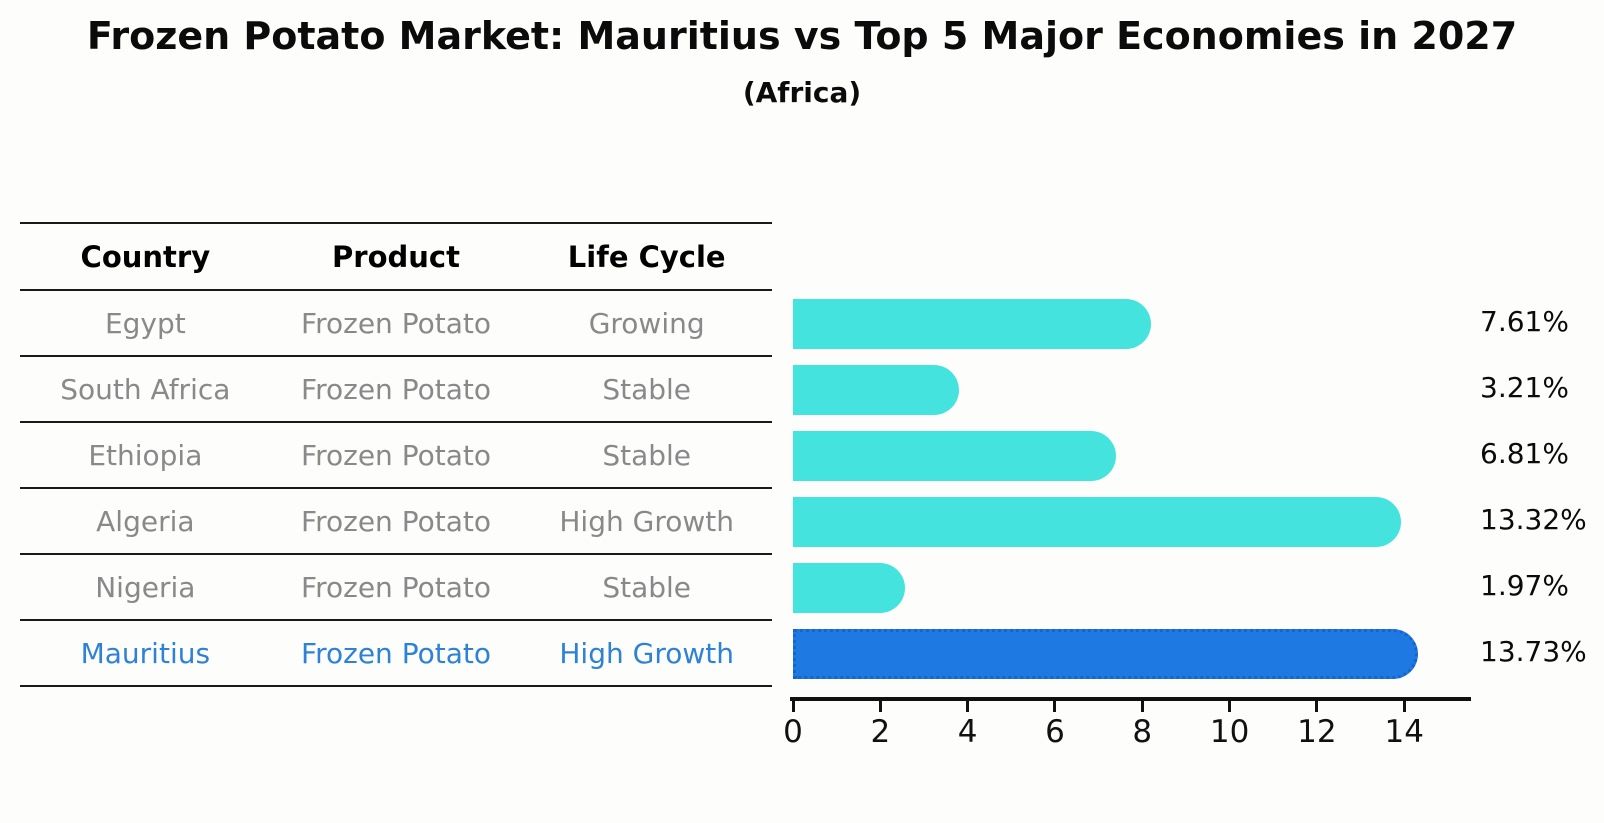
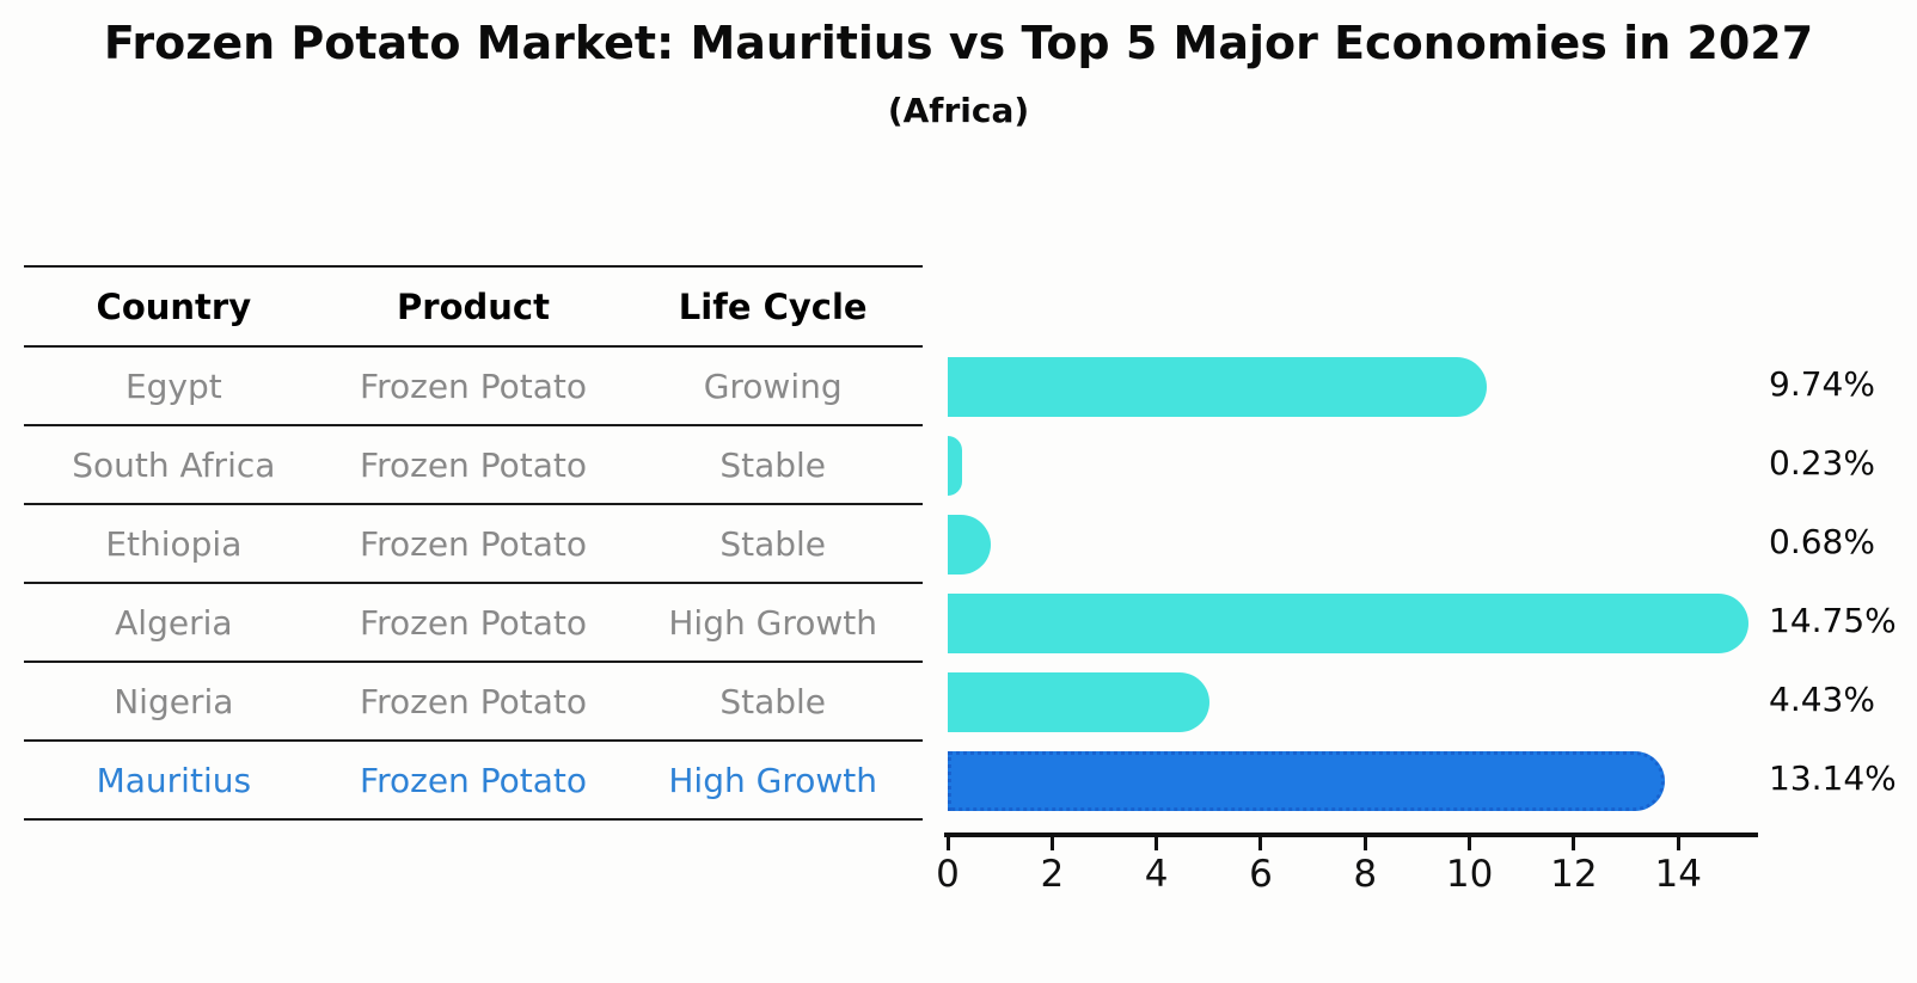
Egypt: 7.61% -> 9.74%
South Africa: 3.21% -> 0.23%
Ethiopia: 6.81% -> 0.68%
Algeria: 13.32% -> 14.75%
Nigeria: 1.97% -> 4.43%
Mauritius: 13.73% -> 13.14%
